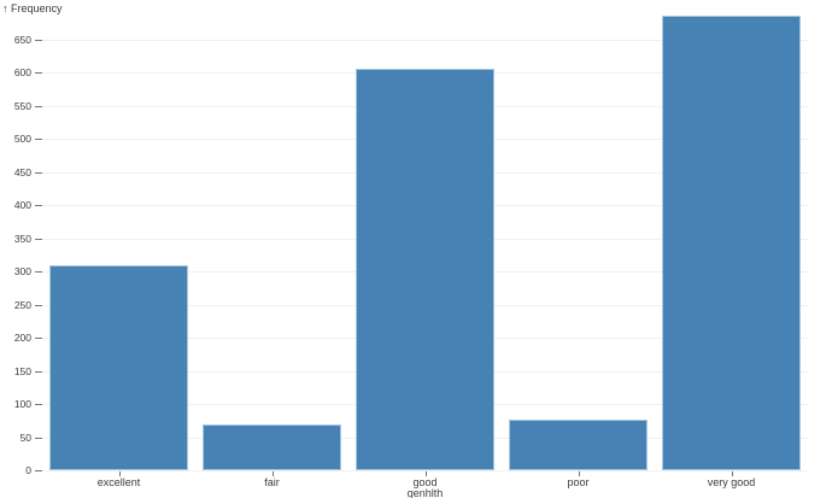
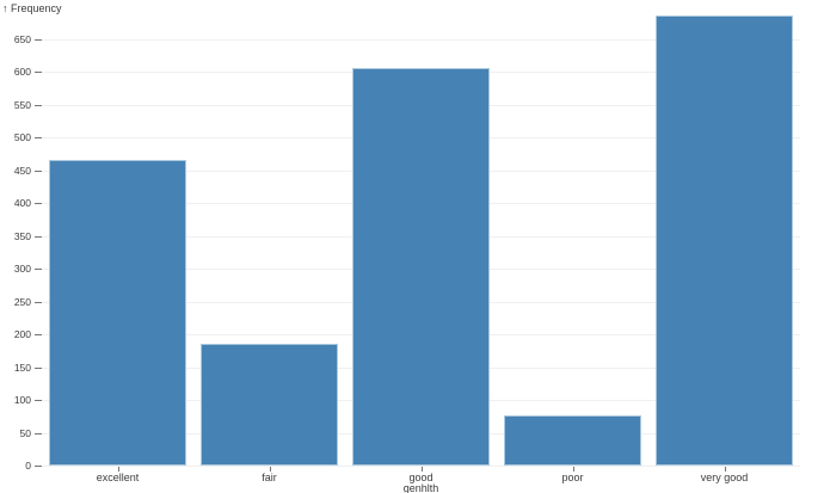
excellent: 310 -> 470
fair: 70 -> 190
